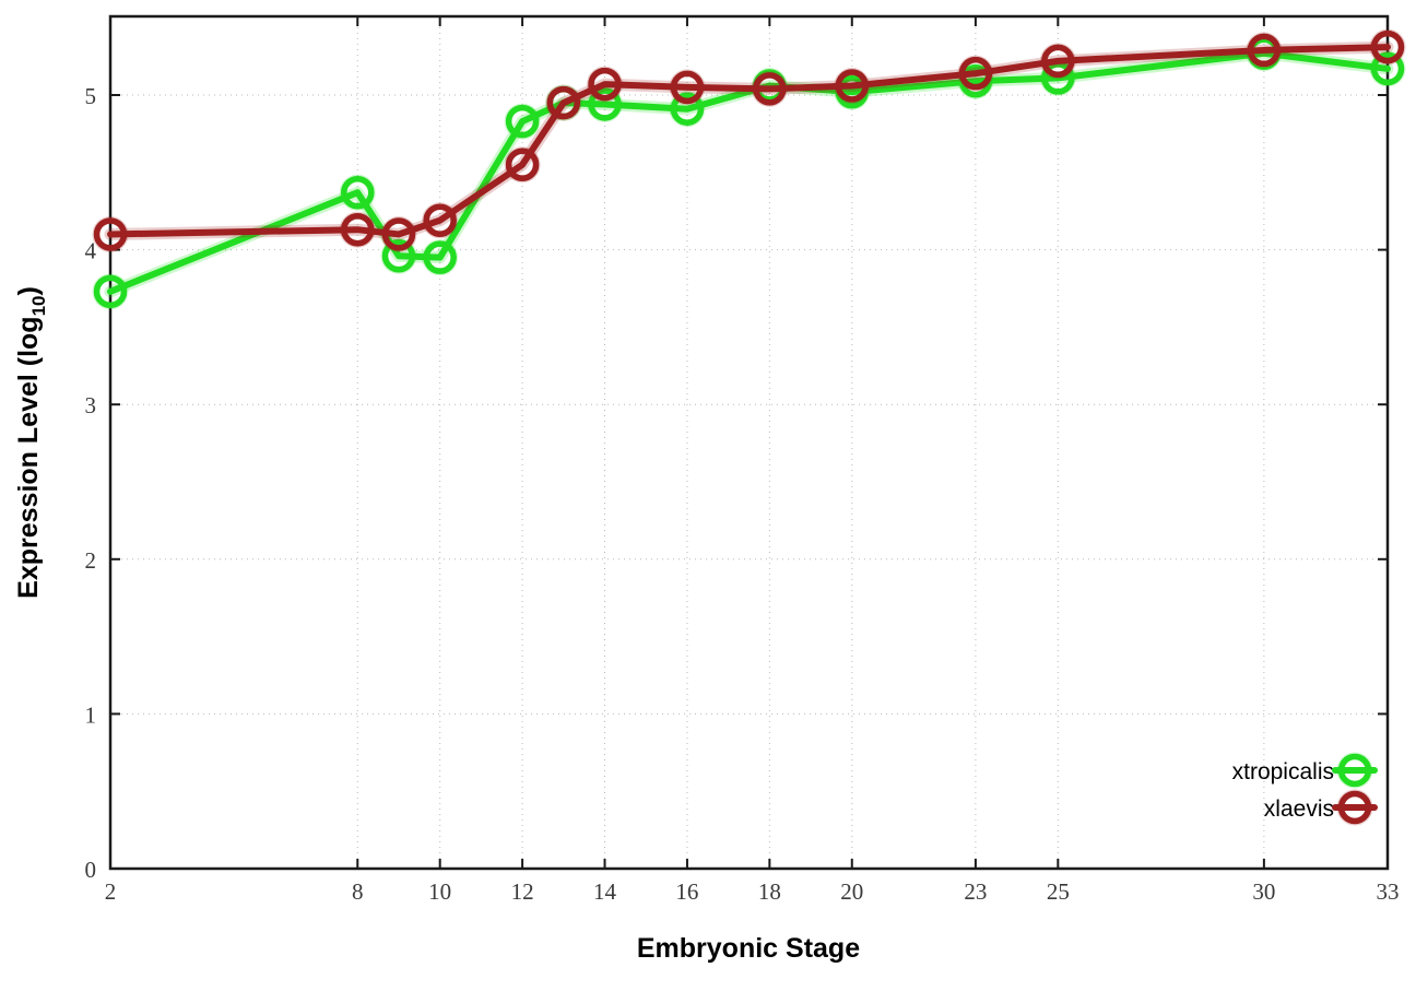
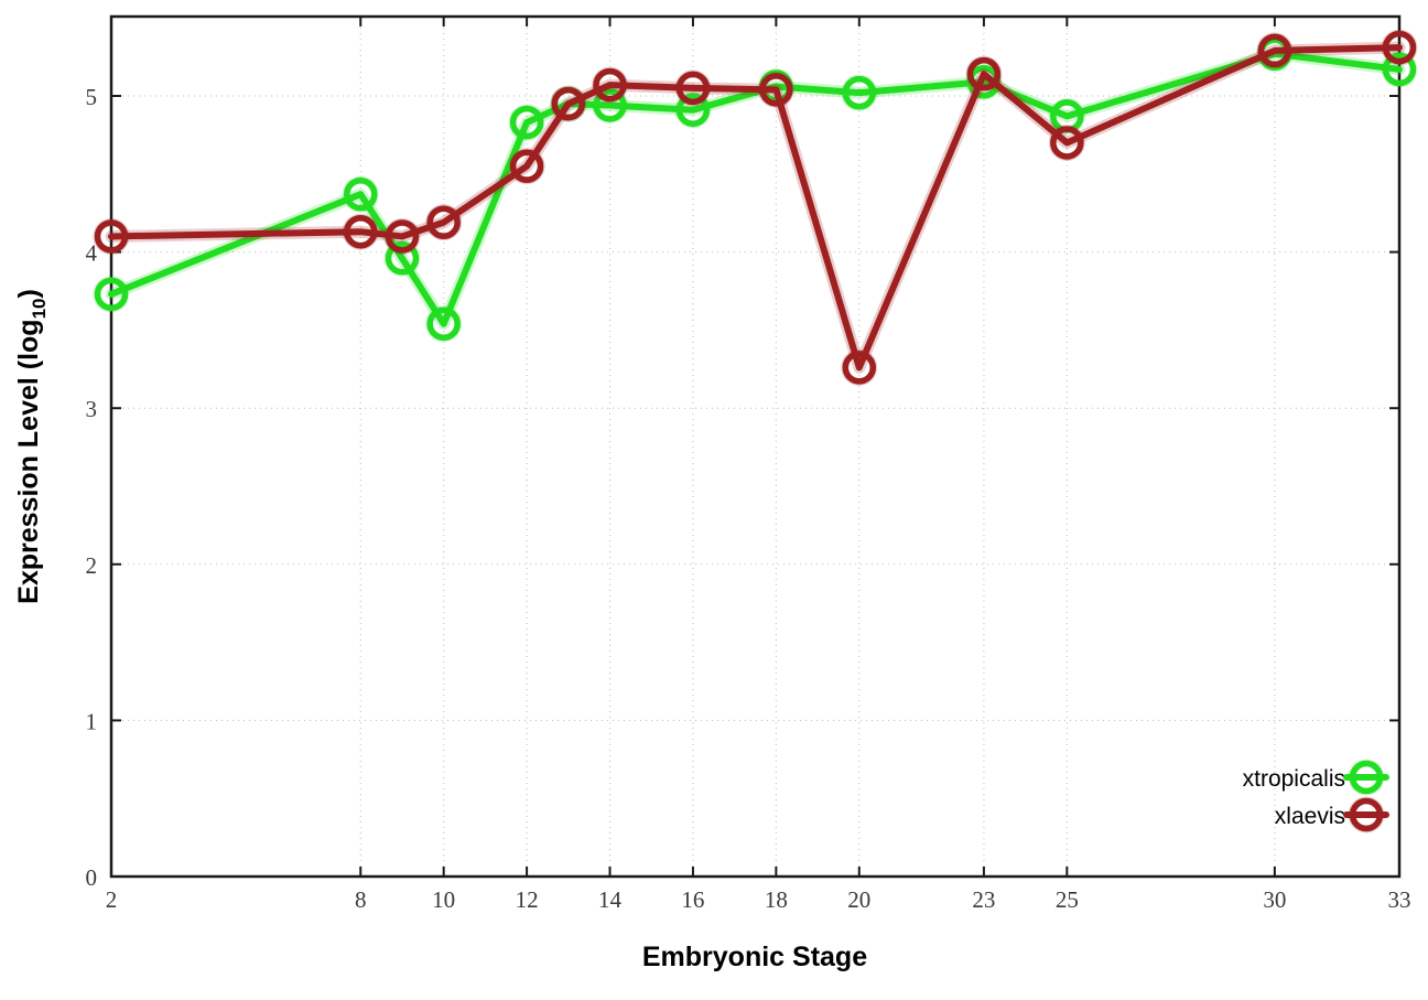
xtropicalis/10: 3.95 -> 3.54
xlaevis/20: 5.06 -> 3.26
xtropicalis/25: 5.11 -> 4.87
xlaevis/25: 5.22 -> 4.70
